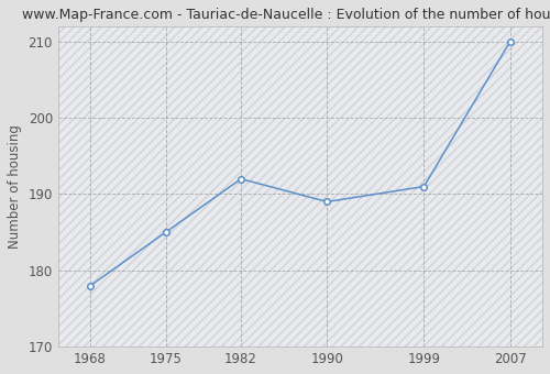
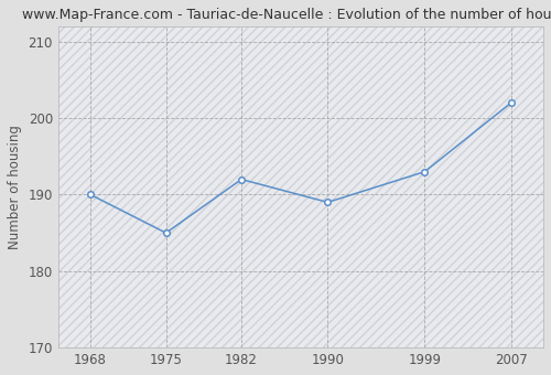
1968: 178 -> 190
1999: 191 -> 193
2007: 210 -> 202
